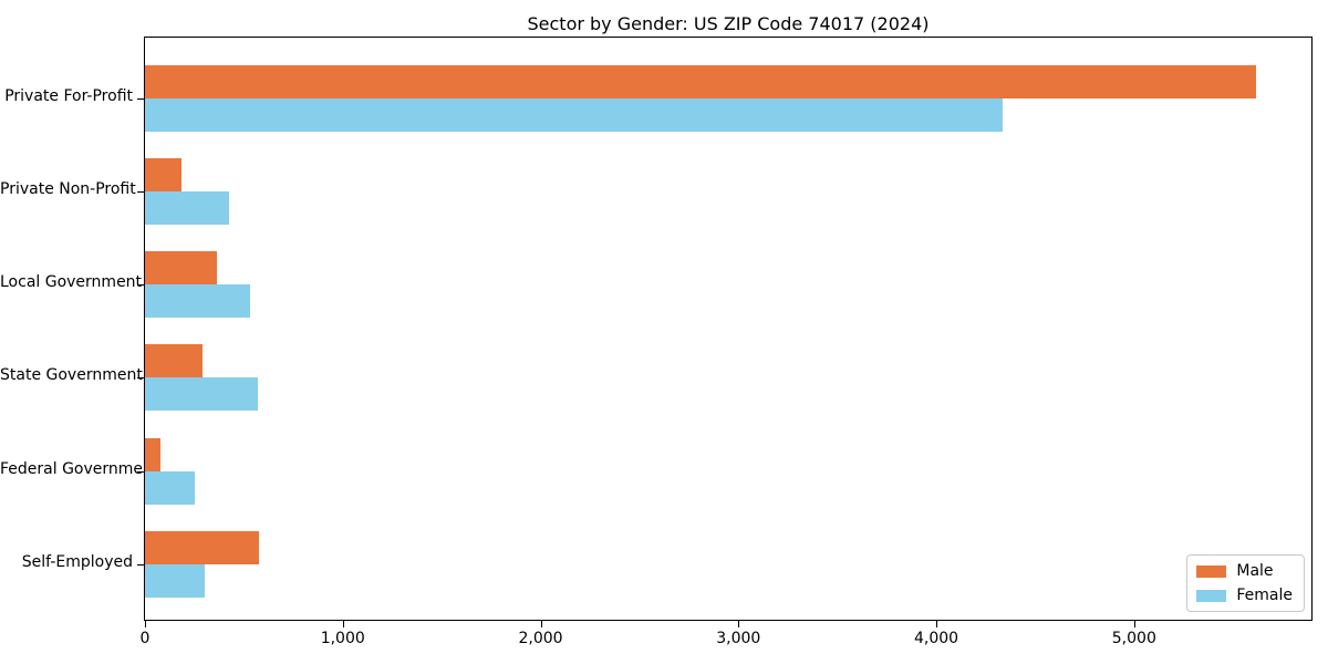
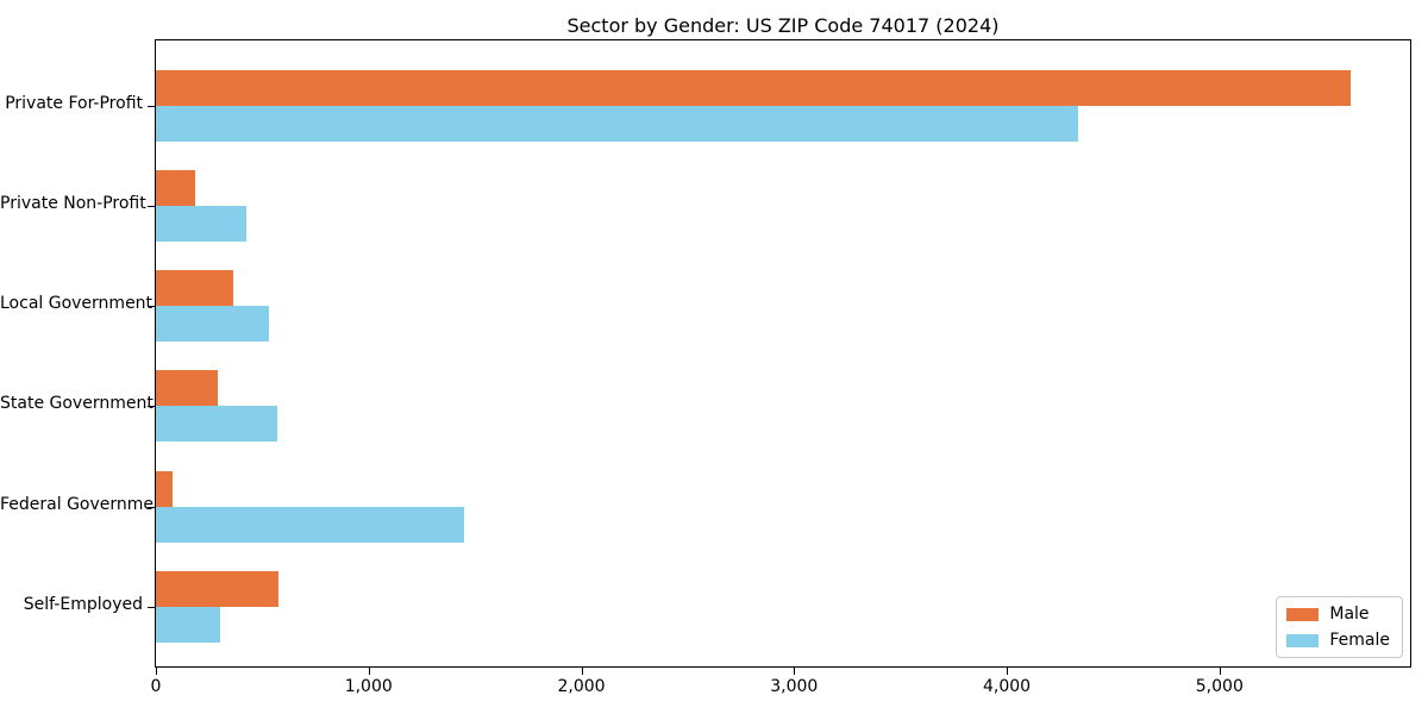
Female/Federal Government: 250 -> 1450
